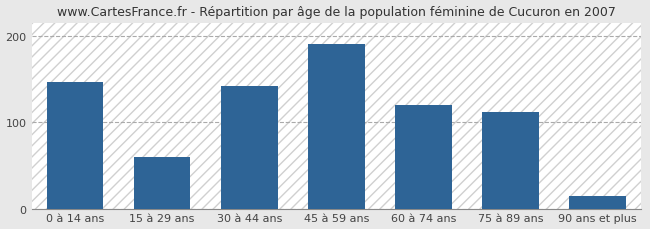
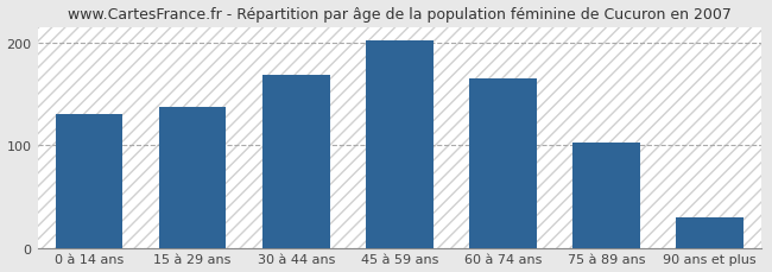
0 à 14 ans: 146 -> 130
15 à 29 ans: 60 -> 137
30 à 44 ans: 142 -> 168
45 à 59 ans: 190 -> 202
60 à 74 ans: 120 -> 165
75 à 89 ans: 112 -> 103
90 ans et plus: 14 -> 30
